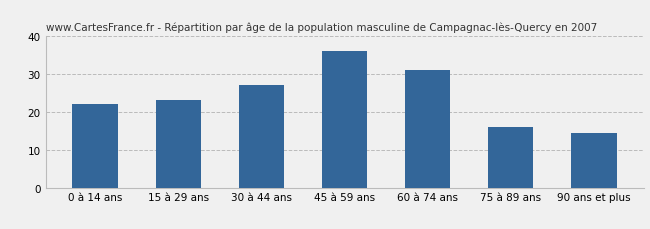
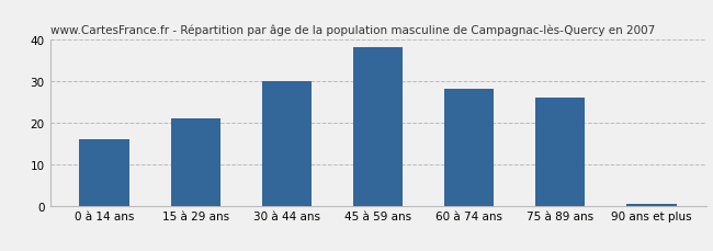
0 à 14 ans: 22.0 -> 16.0
15 à 29 ans: 23.0 -> 21.0
30 à 44 ans: 27.0 -> 30.0
45 à 59 ans: 36.0 -> 38.0
60 à 74 ans: 31.0 -> 28.0
75 à 89 ans: 16.0 -> 26.0
90 ans et plus: 14.5 -> 0.5
